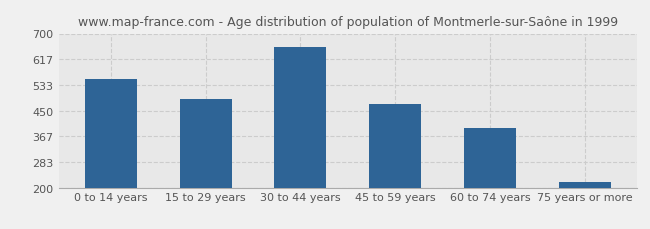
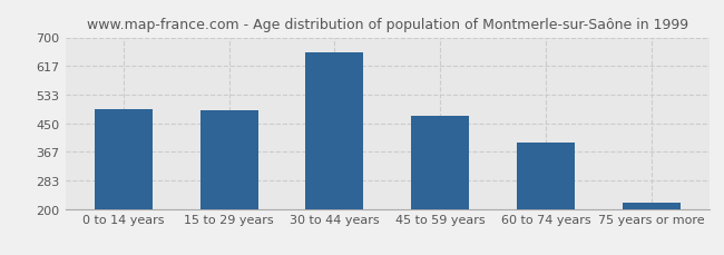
0 to 14 years: 553 -> 490
